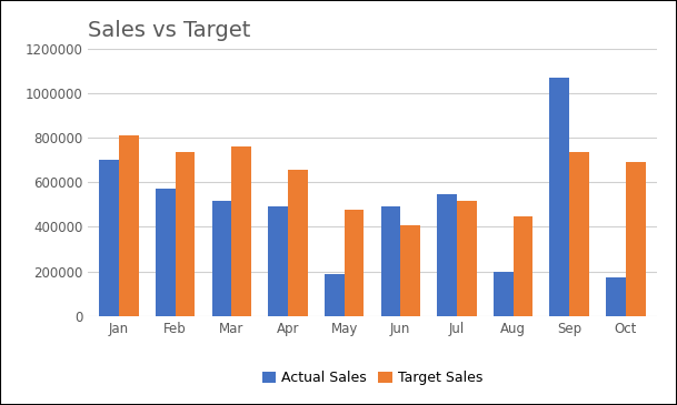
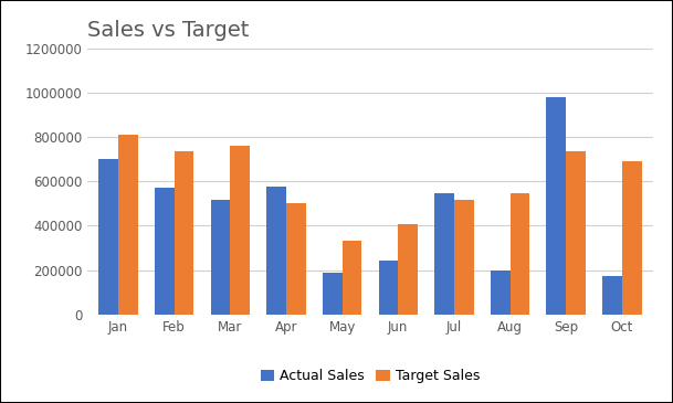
Actual Sales/Apr: 490000 -> 575000
Target Sales/Apr: 655000 -> 500000
Target Sales/May: 475000 -> 330000
Actual Sales/Jun: 490000 -> 245000
Target Sales/Aug: 445000 -> 545000
Actual Sales/Sep: 1070000 -> 980000
